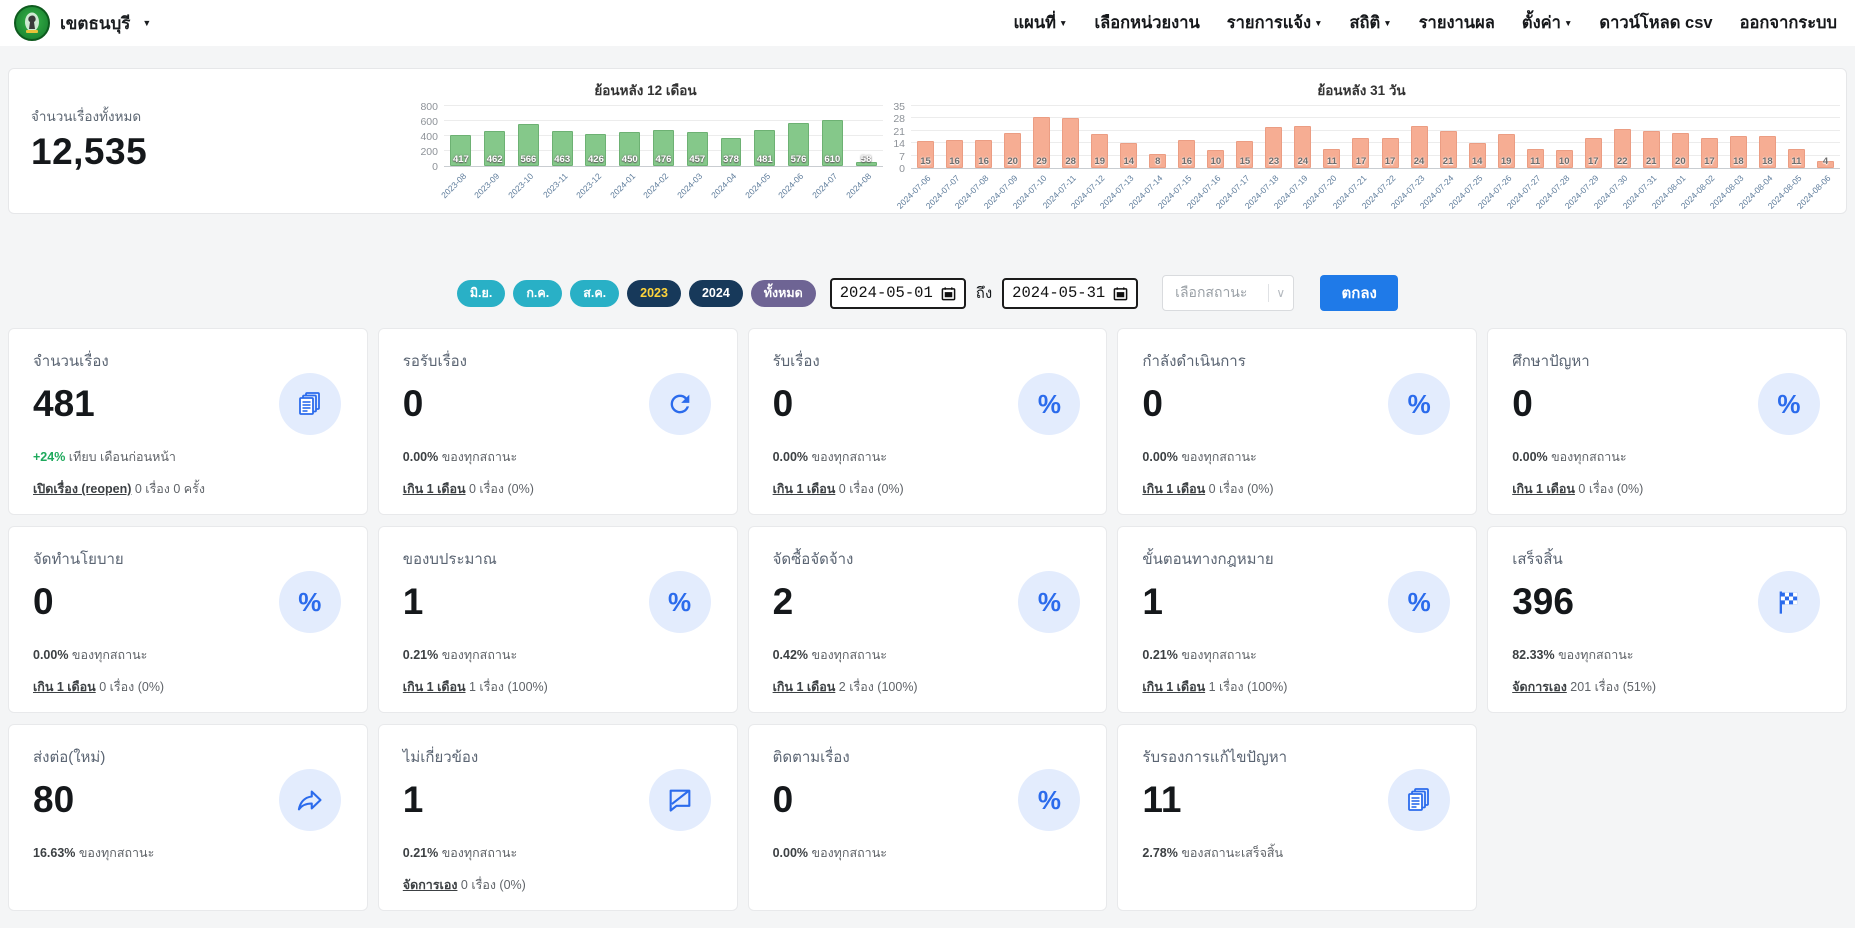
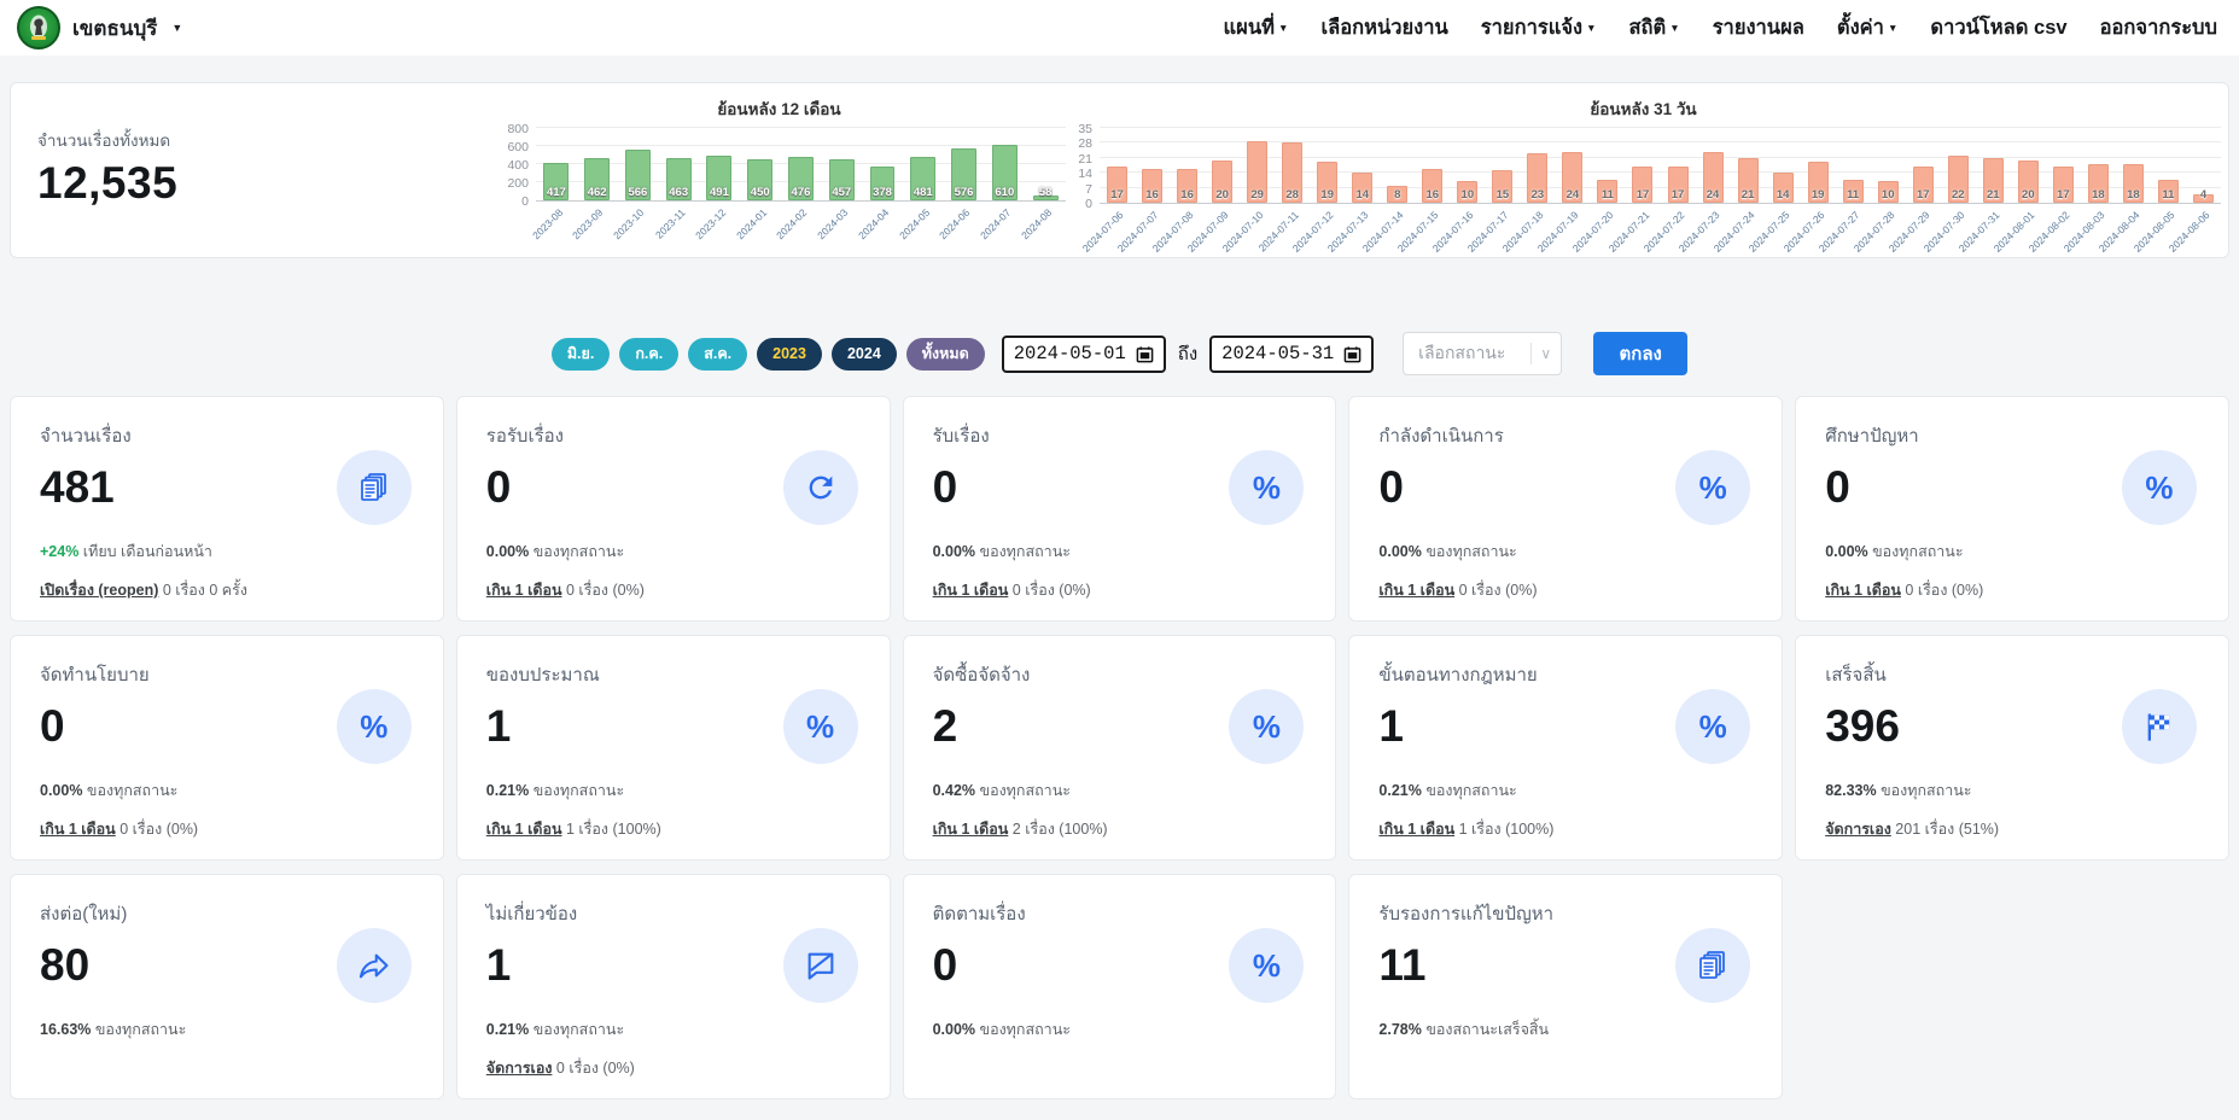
ย้อนหลัง 12 เดือน/2023-12: 426 -> 491
ย้อนหลัง 31 วัน/2024-07-06: 15 -> 17
